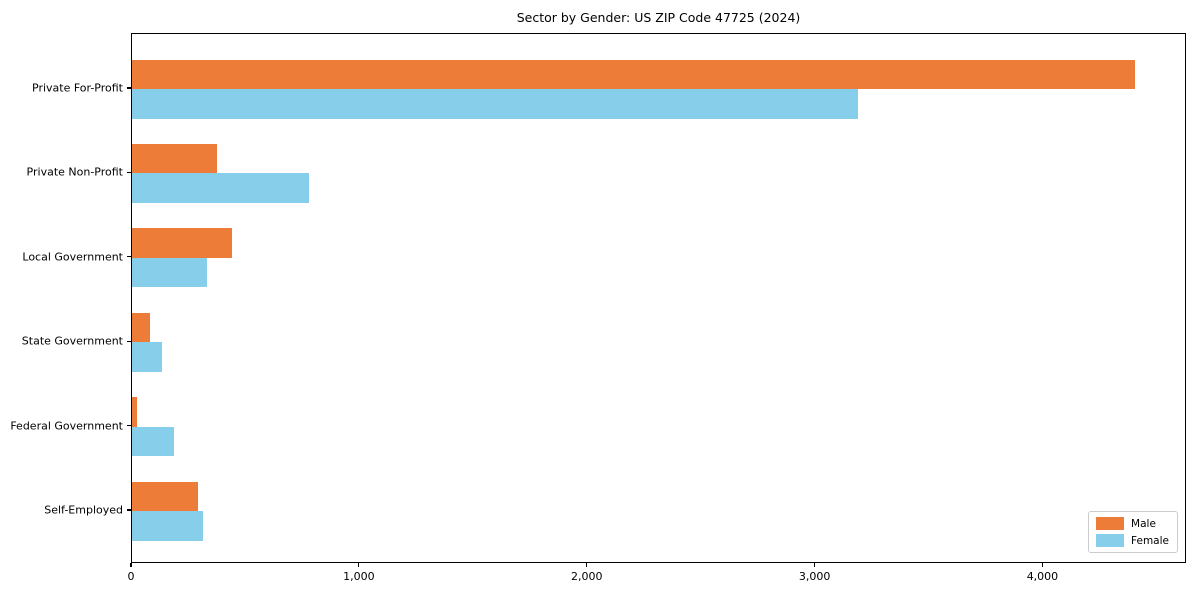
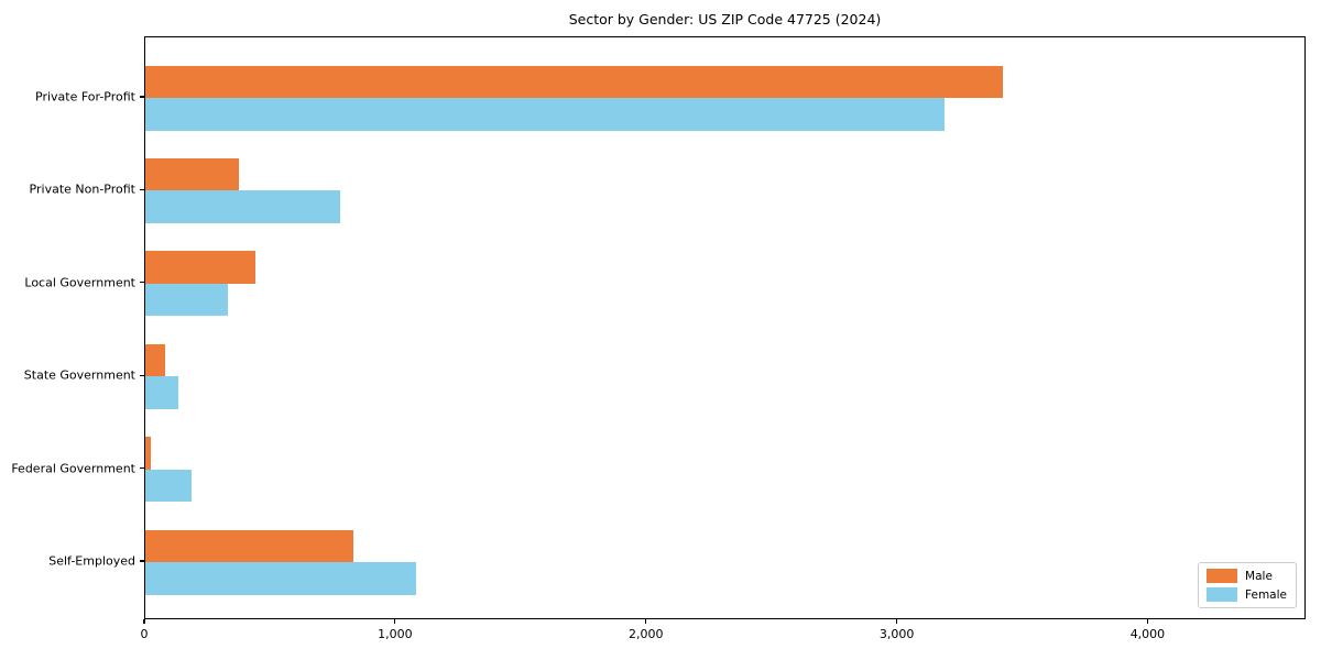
Male/Private For-Profit: 4400 -> 3420
Male/Self-Employed: 290 -> 830
Female/Self-Employed: 310 -> 1080
